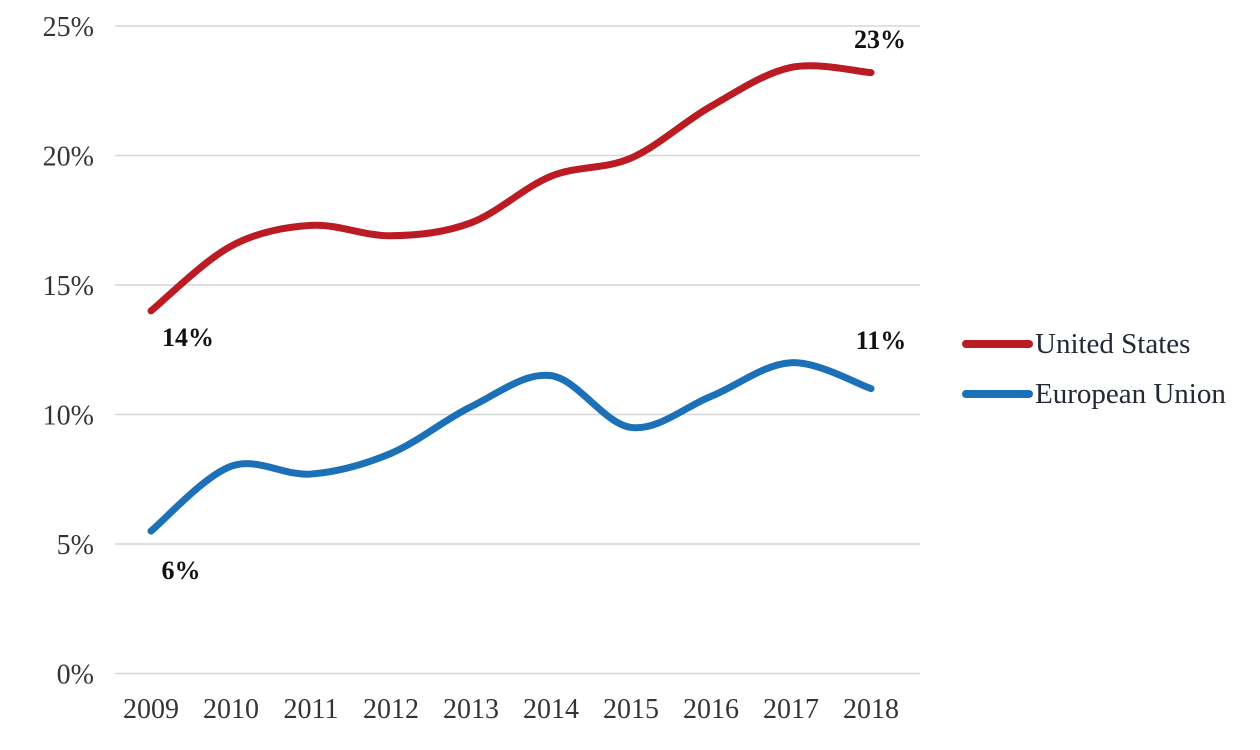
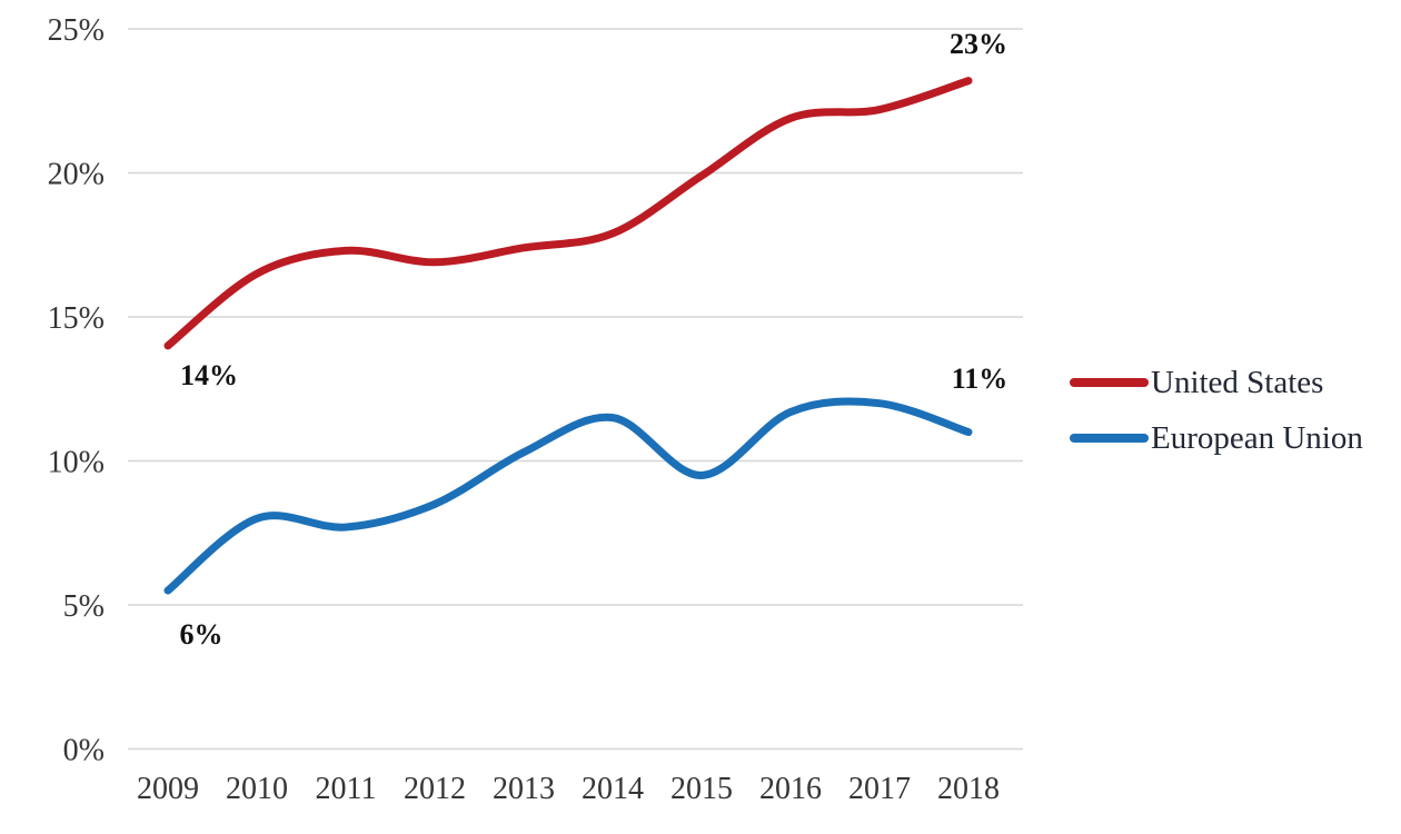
United States/2014: 19.2% -> 17.9%
European Union/2016: 10.7% -> 11.7%
United States/2017: 23.4% -> 22.2%
